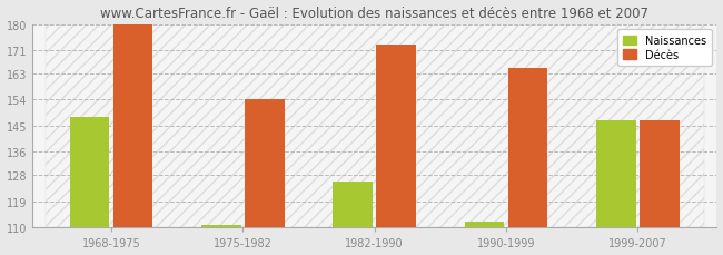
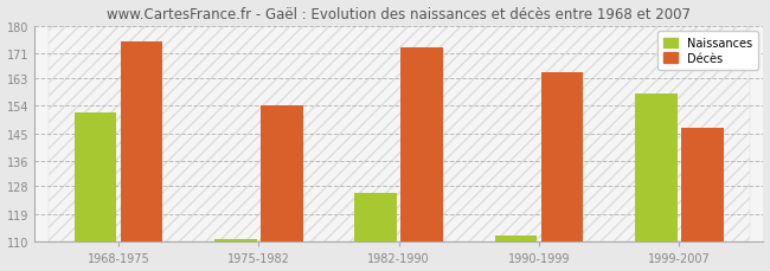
Naissances/1968-1975: 148 -> 152
Décès/1968-1975: 180 -> 175
Naissances/1999-2007: 147 -> 158
